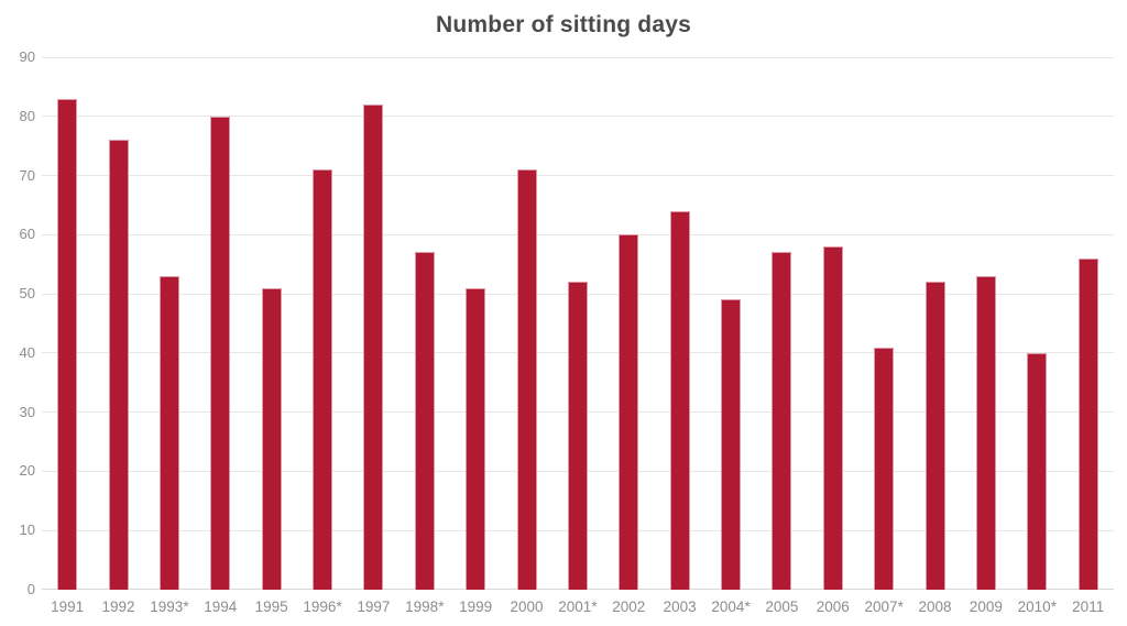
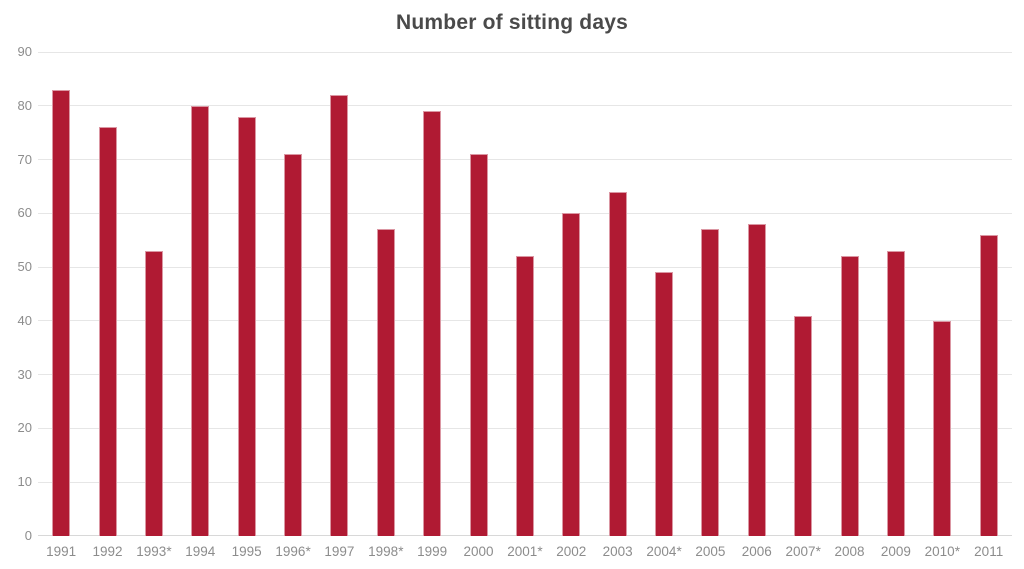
1995: 51 -> 78
1999: 51 -> 79
